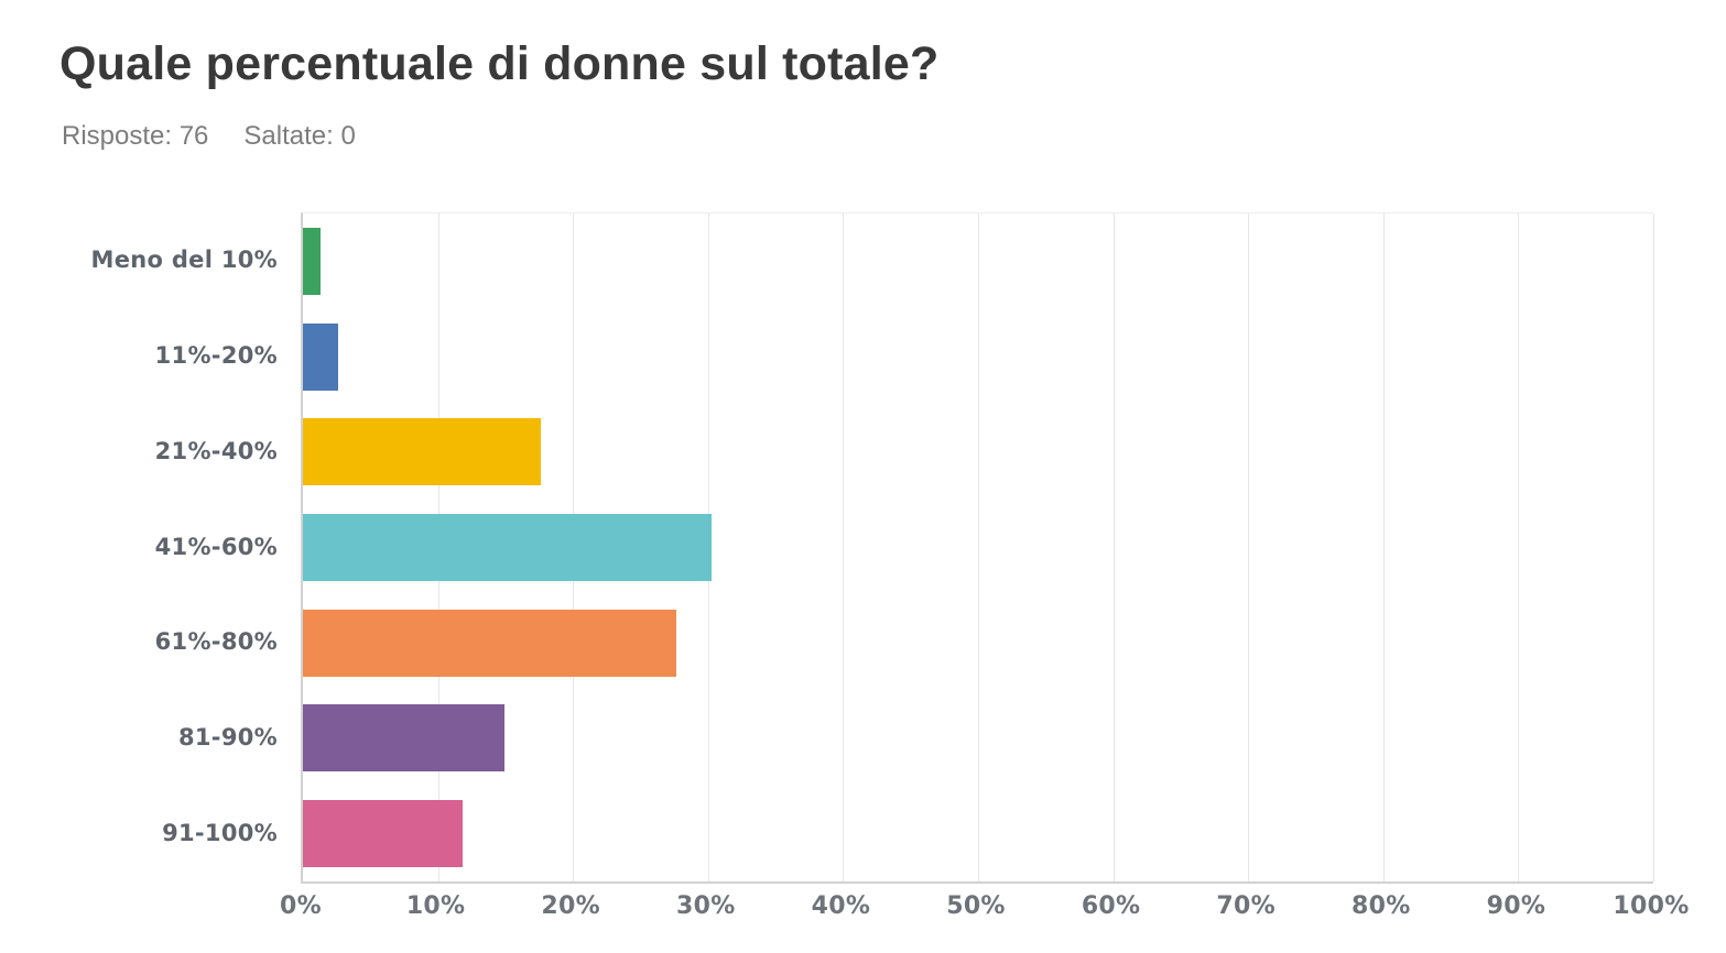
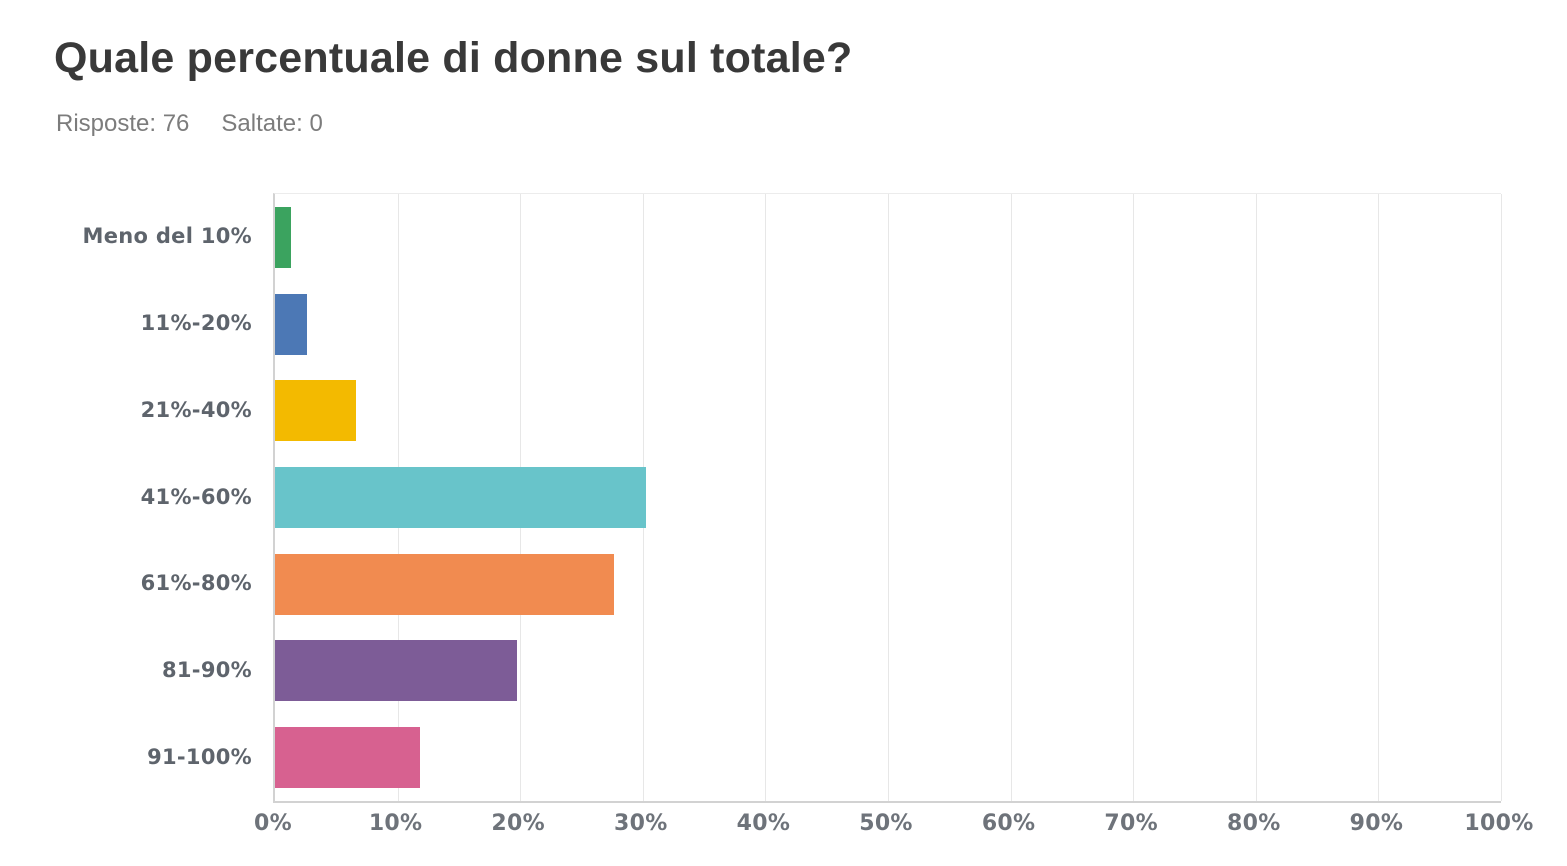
21%-40%: 17.6% -> 6.6%
81-90%: 14.9% -> 19.7%
